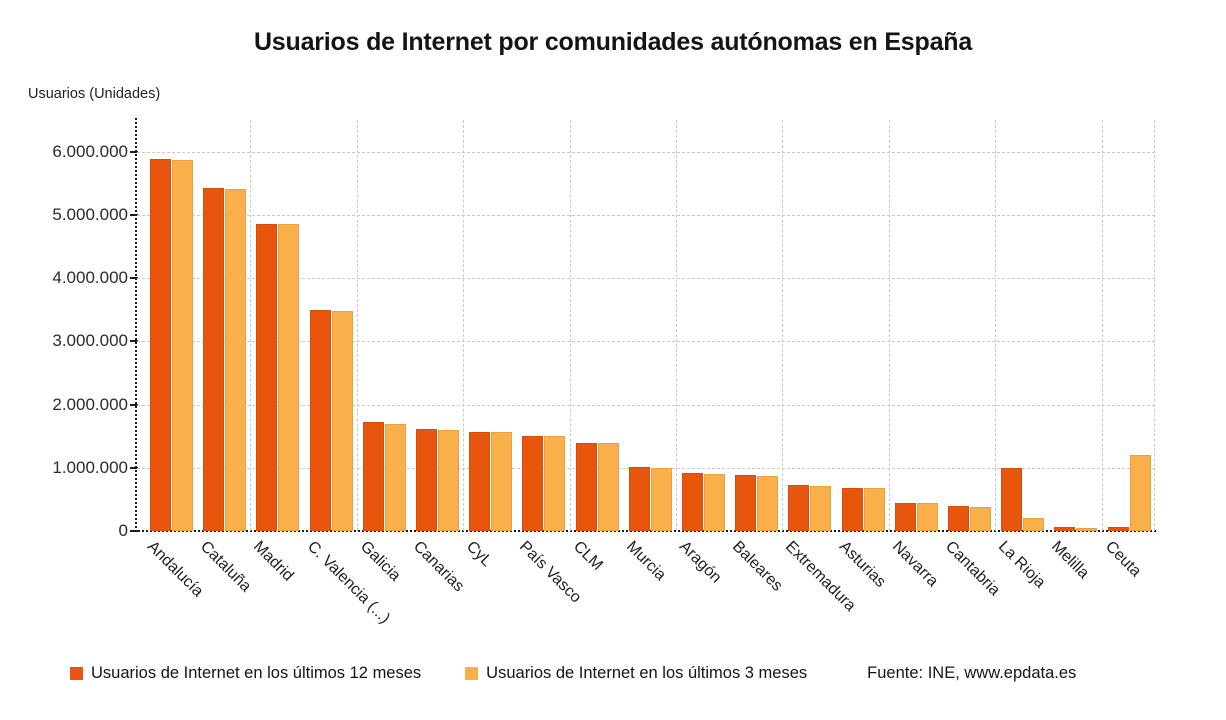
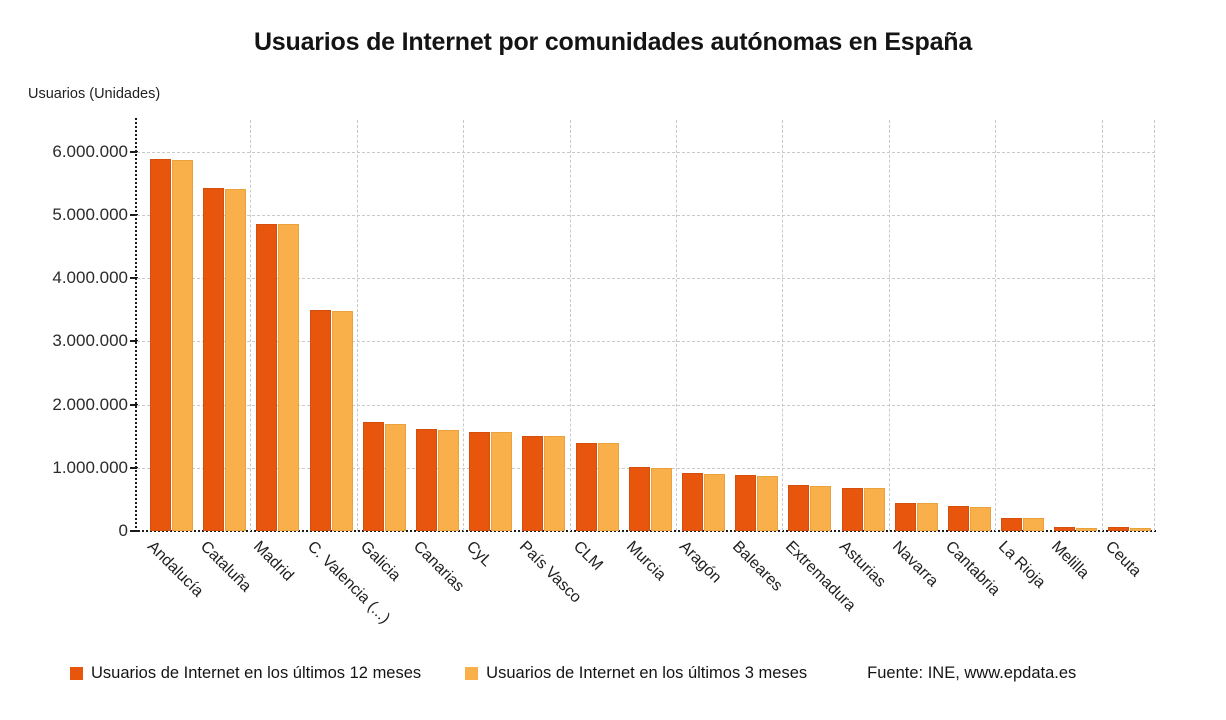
Usuarios de Internet en los últimos 12 meses/La Rioja: 1000000 -> 200000
Usuarios de Internet en los últimos 3 meses/Ceuta: 1200000 -> 100000
